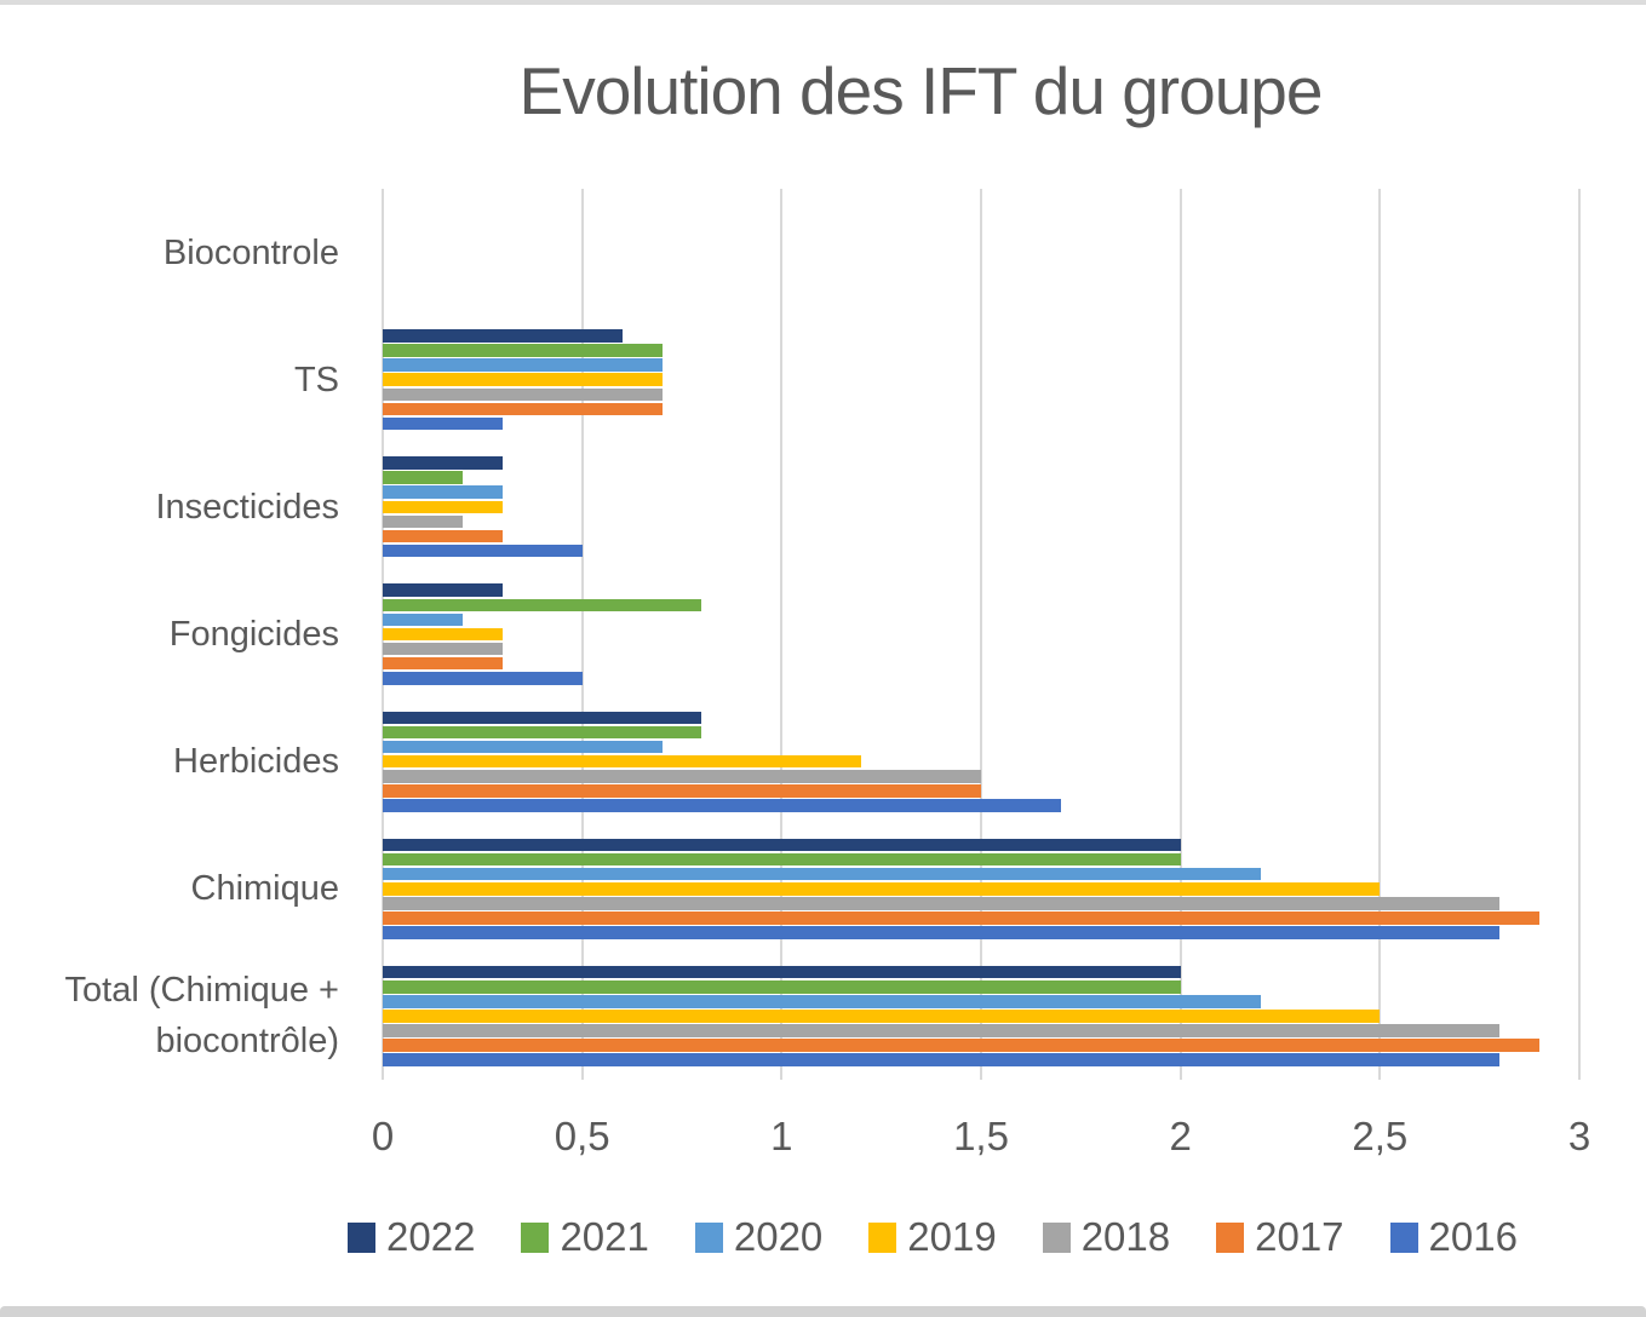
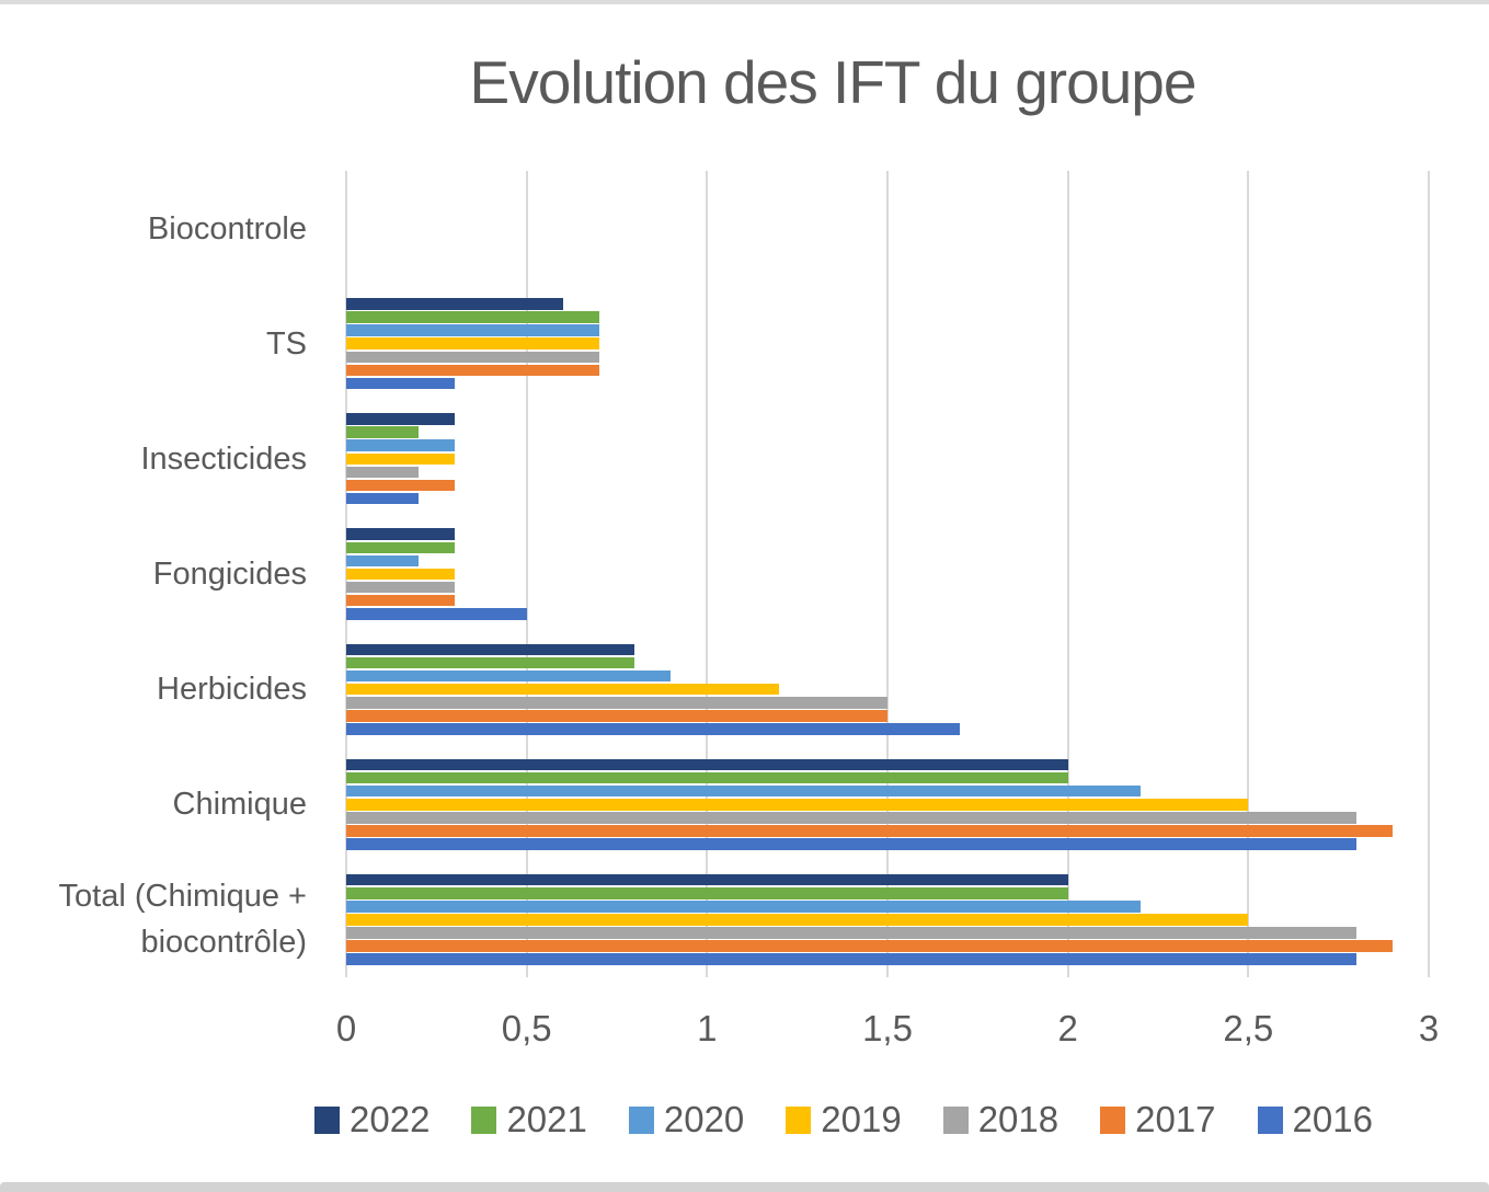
2016/Insecticides: 0,5 -> 0,2
2021/Fongicides: 0,8 -> 0,3
2020/Herbicides: 0,7 -> 0,9
